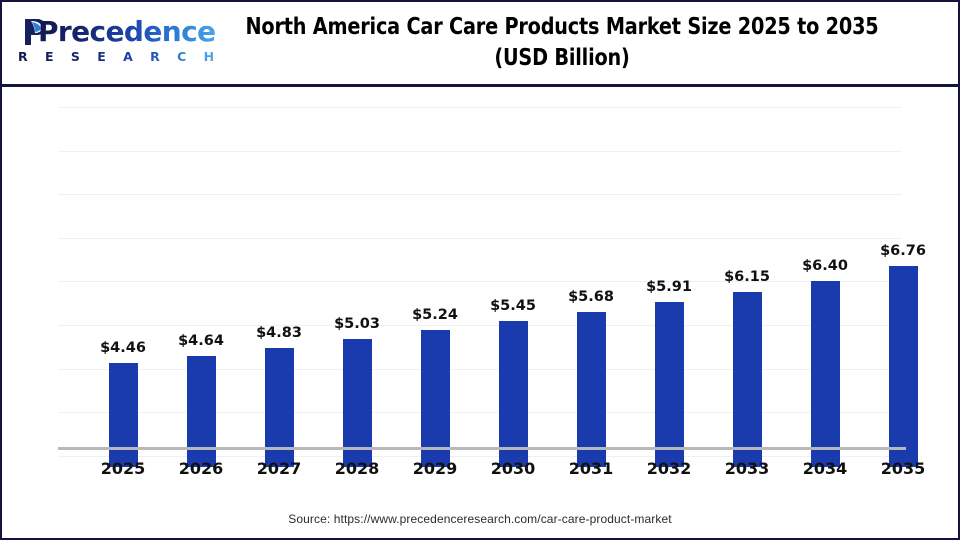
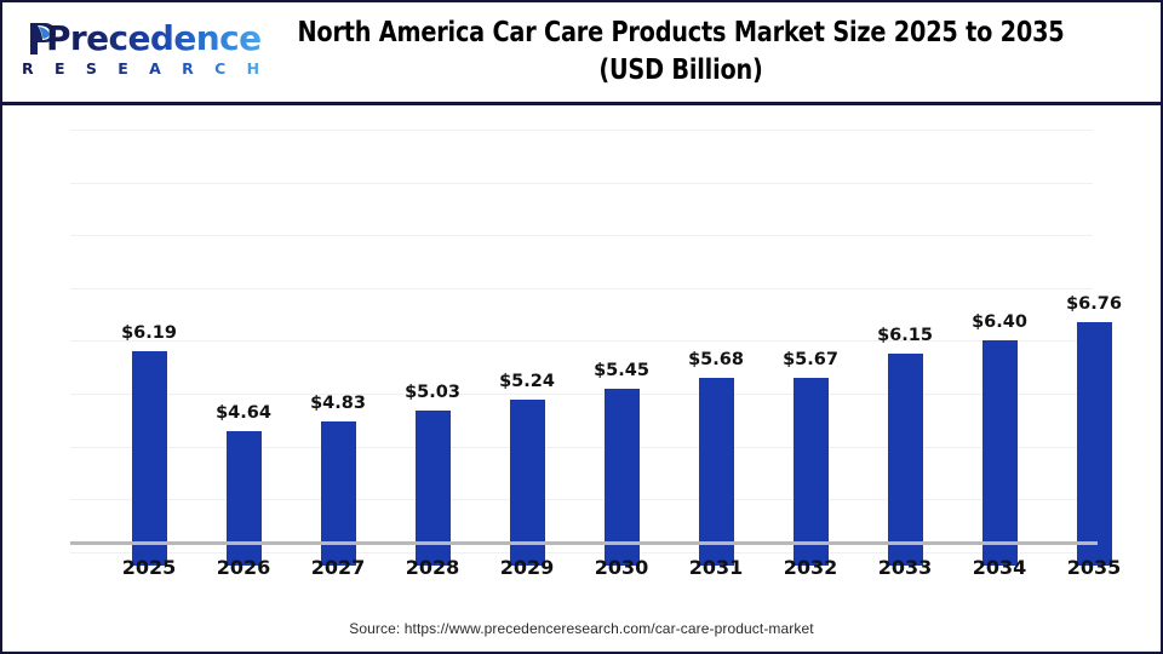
2025: $4.46 -> $6.19
2032: $5.91 -> $5.67
